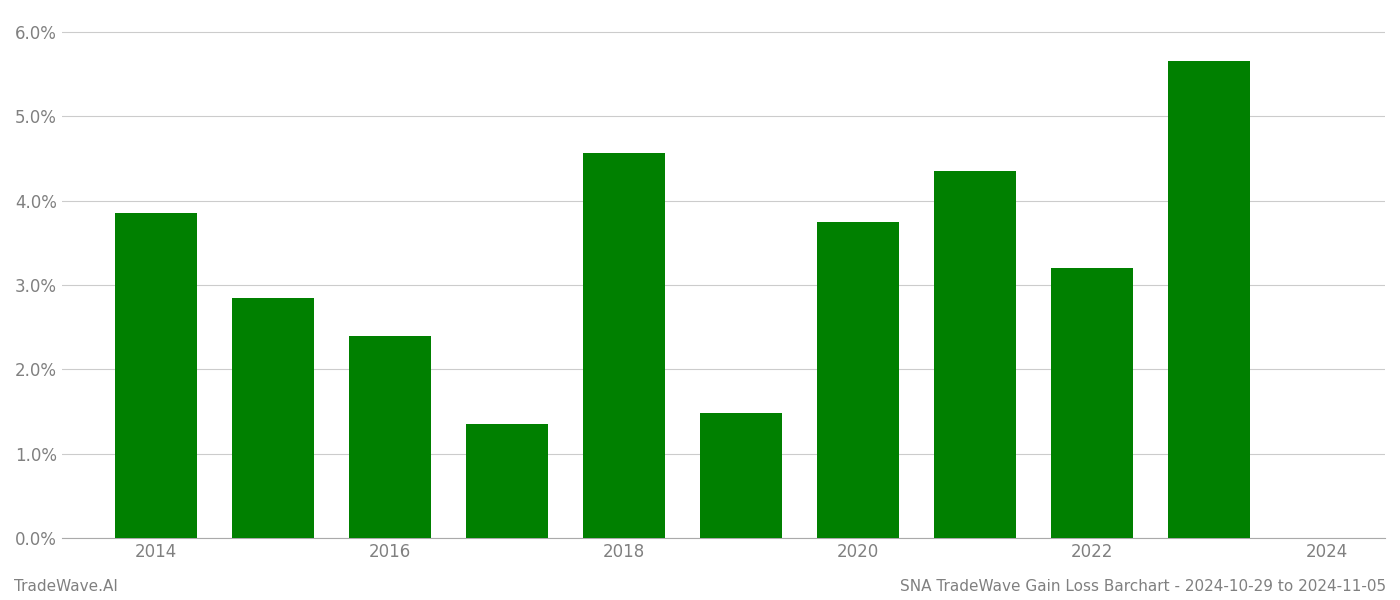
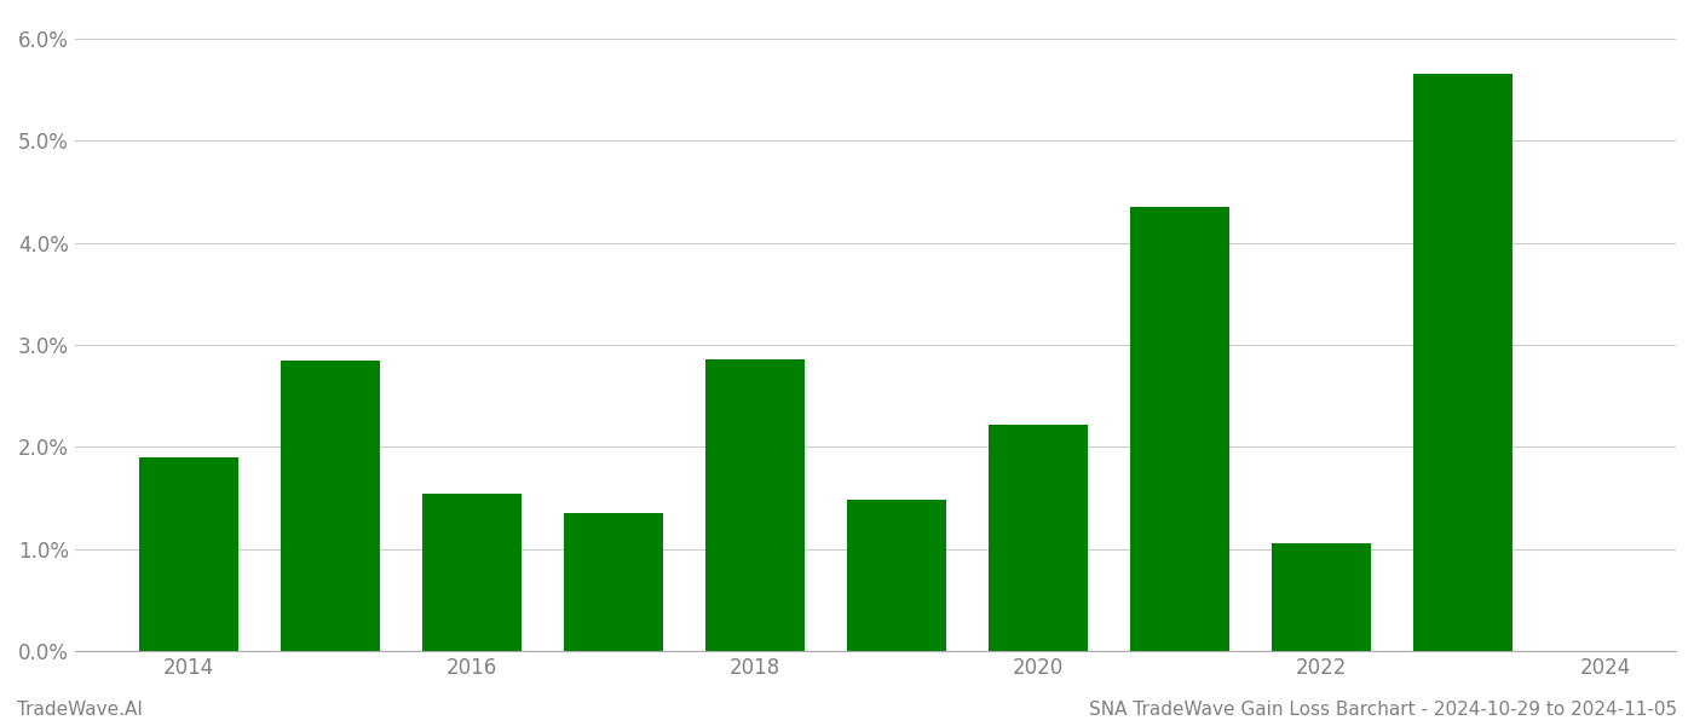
2014: 3.85% -> 1.90%
2016: 2.40% -> 1.54%
2018: 4.57% -> 2.86%
2020: 3.75% -> 2.22%
2022: 3.20% -> 1.06%
